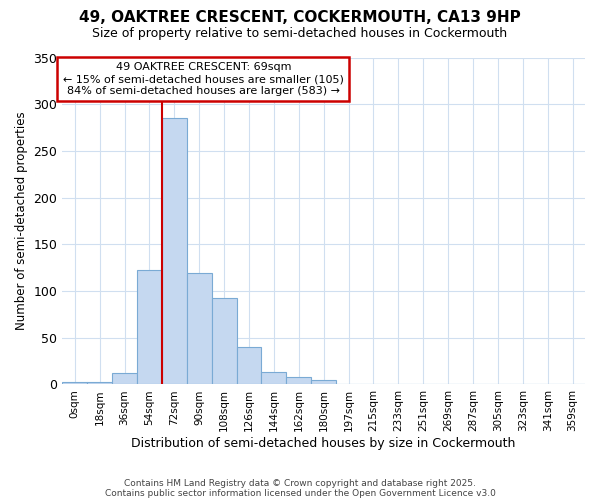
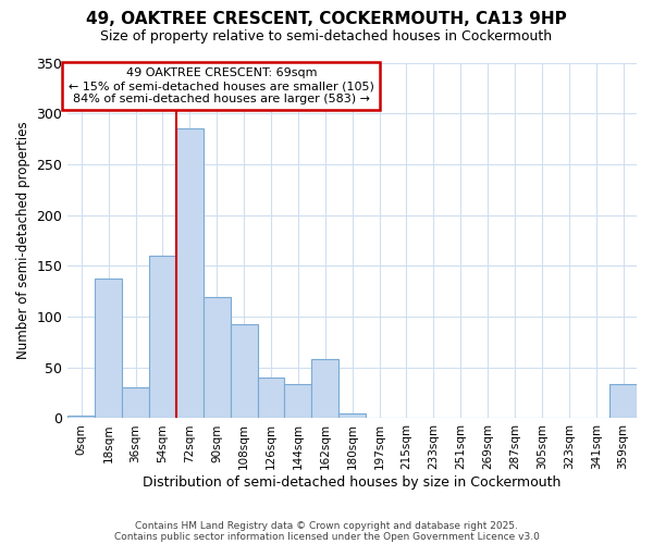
18sqm: 3 -> 138
36sqm: 12 -> 30
54sqm: 122 -> 160
144sqm: 13 -> 34
162sqm: 8 -> 58
359sqm: 1 -> 34
